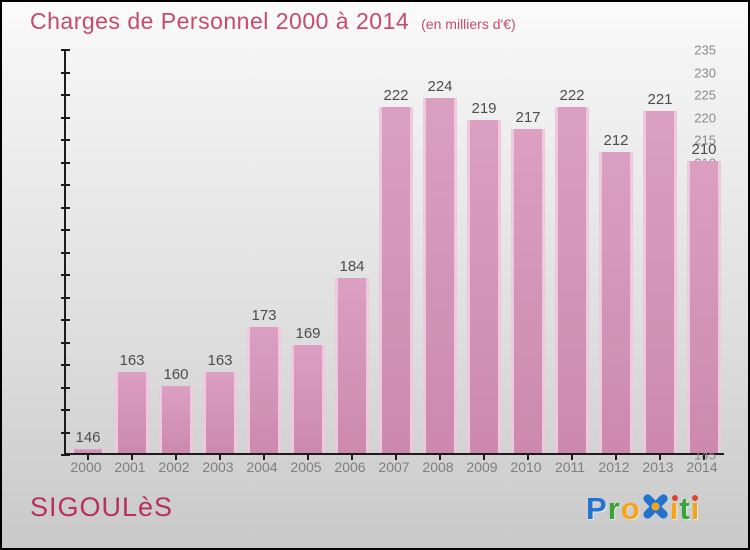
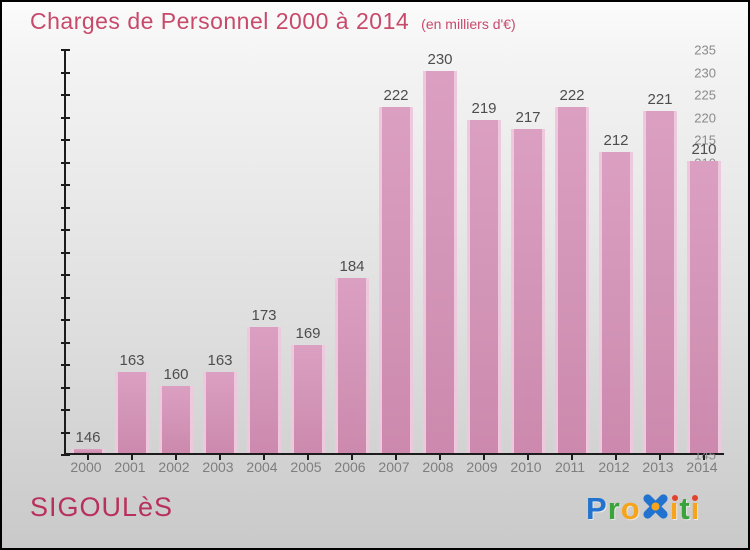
2008: 224 -> 230
